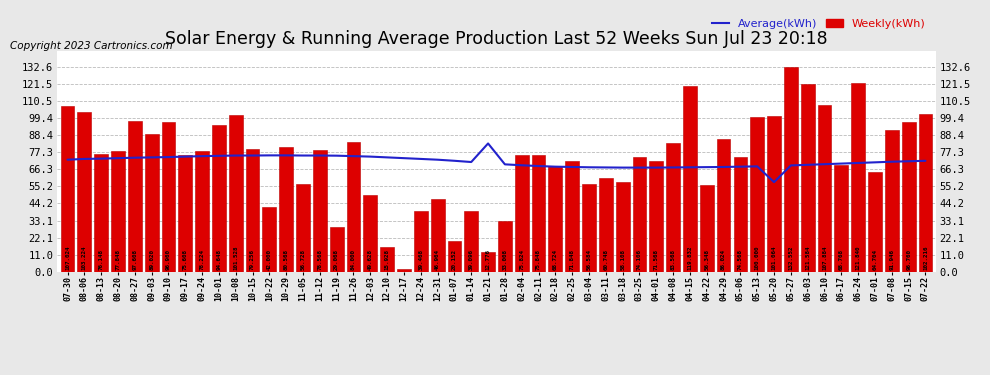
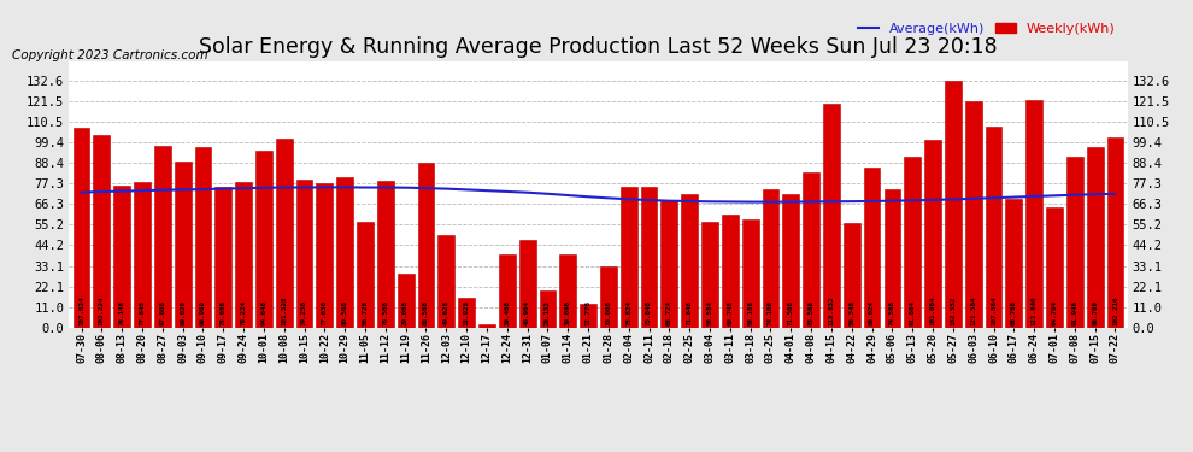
Weekly(kWh)/10-22: 42 -> 78
Weekly(kWh)/11-26: 84 -> 89
Average(kWh)/01-21: 83 -> 70
Weekly(kWh)/05-13: 100 -> 92
Average(kWh)/05-20: 58 -> 68
